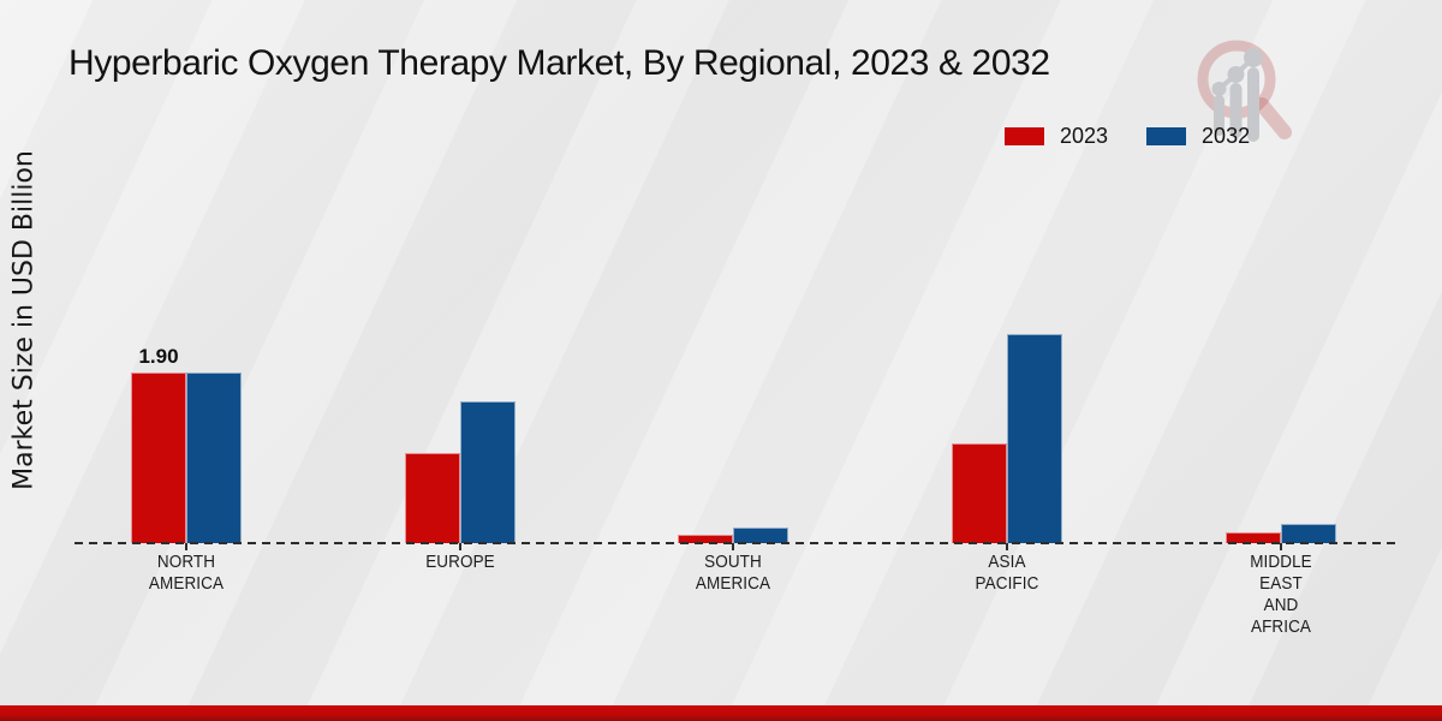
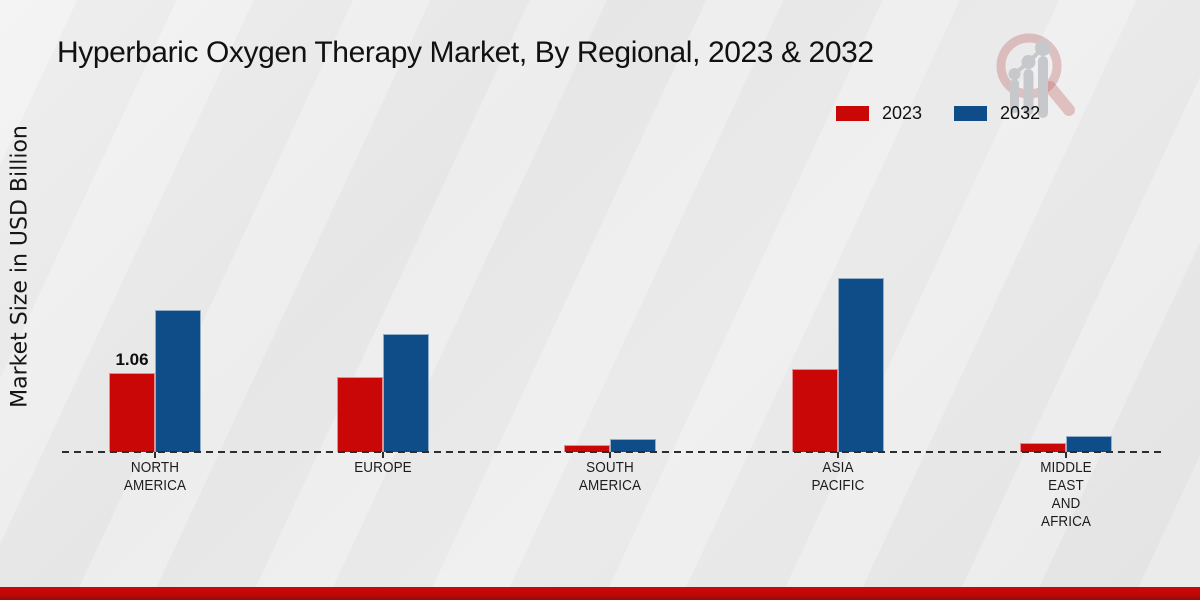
2023/NORTH AMERICA: 1.90 -> 1.06
